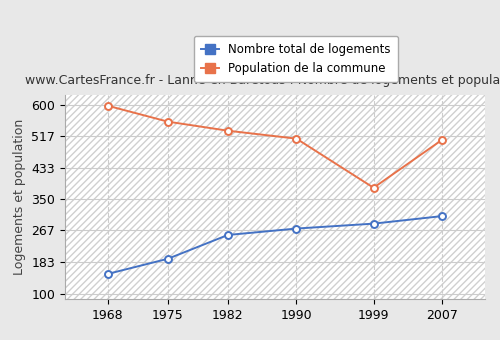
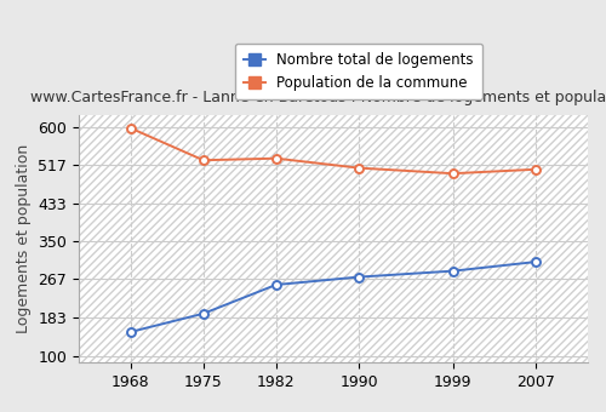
Population de la commune/1975: 555 -> 527
Population de la commune/1999: 380 -> 498
